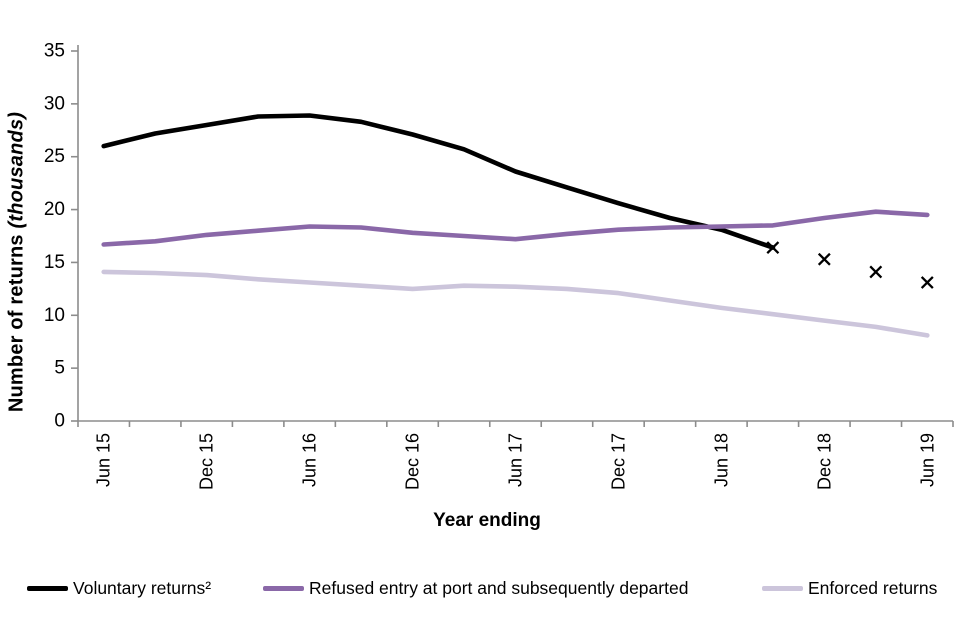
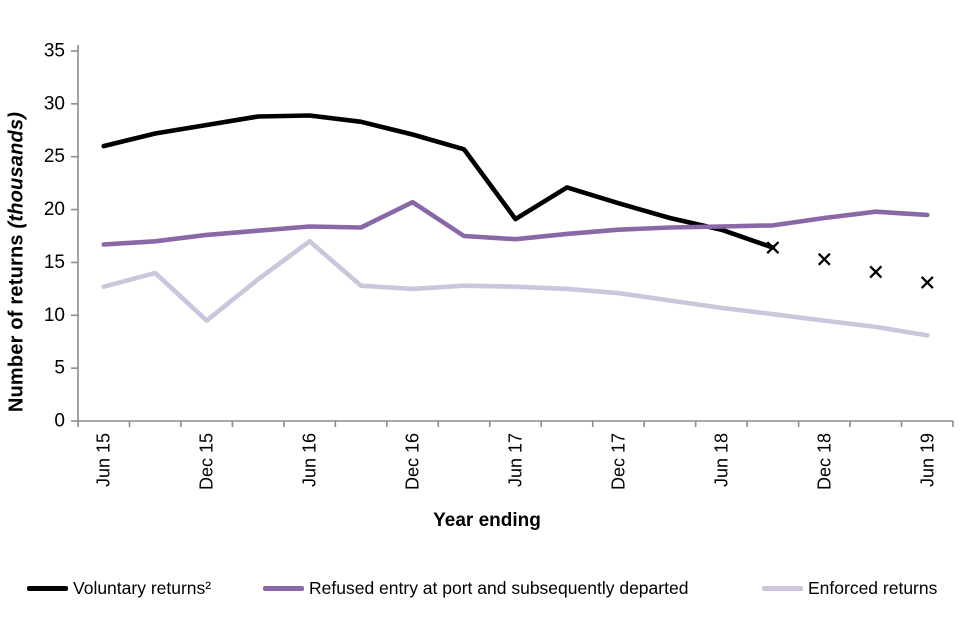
Enforced returns/Jun 15: 14.1 -> 12.7
Enforced returns/Dec 15: 13.8 -> 9.5
Enforced returns/Jun 16: 13.1 -> 17.0
Refused entry at port and subsequently departed/Dec 16: 17.8 -> 20.7
Voluntary returns²/Jun 17: 23.6 -> 19.1
